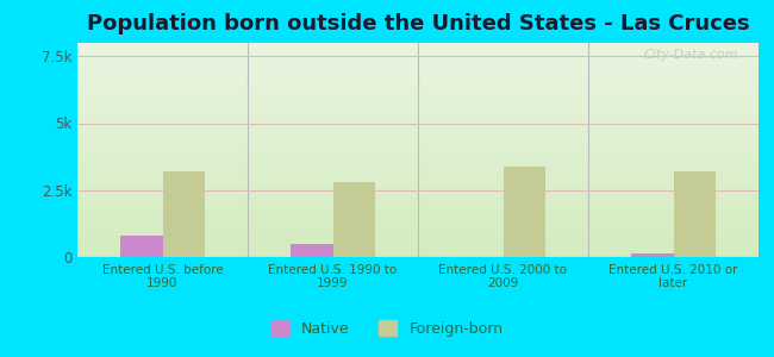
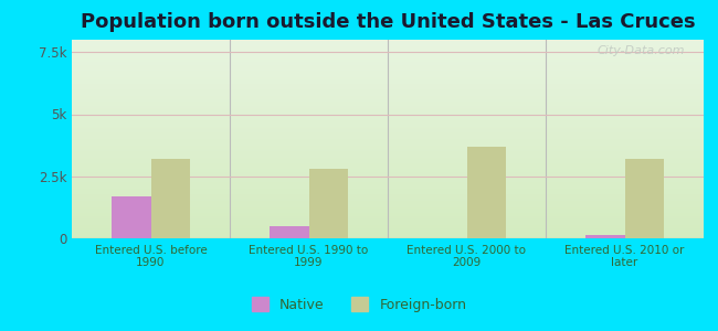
Native/Entered U.S. before 1990: 0.80k -> 1.70k
Foreign-born/Entered U.S. 2000 to 2009: 3.4k -> 3.7k
